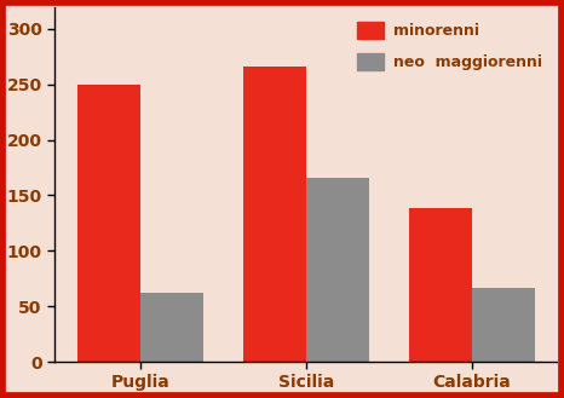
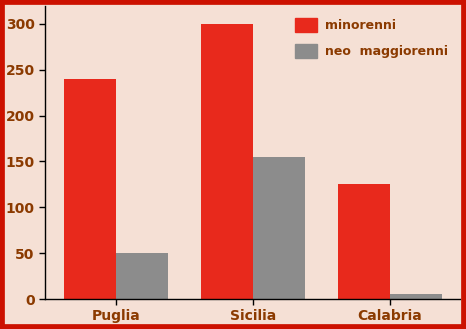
minorenni/Puglia: 250 -> 240
neo maggiorenni/Puglia: 62 -> 50
minorenni/Sicilia: 266 -> 300
neo maggiorenni/Sicilia: 166 -> 155
minorenni/Calabria: 138 -> 125
neo maggiorenni/Calabria: 66 -> 5
